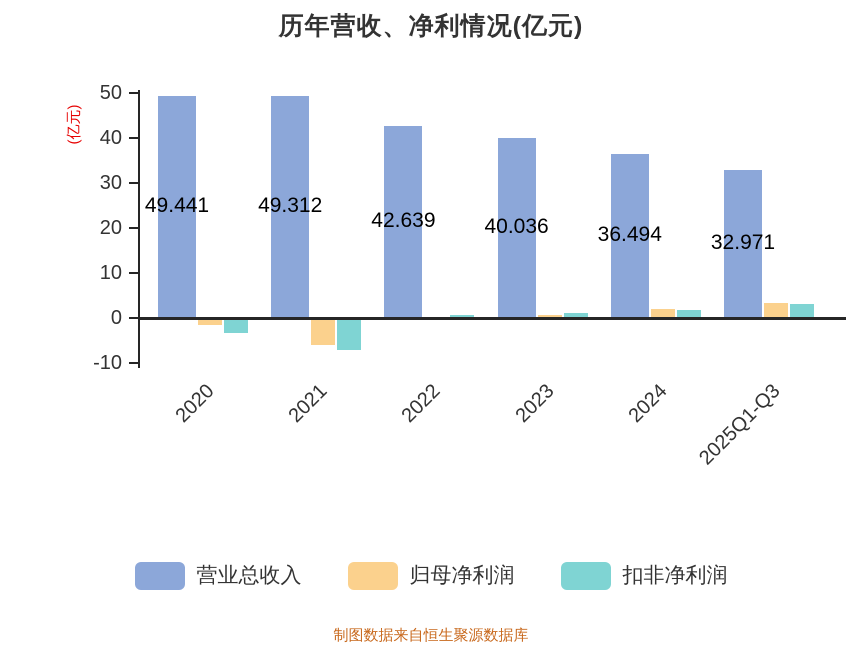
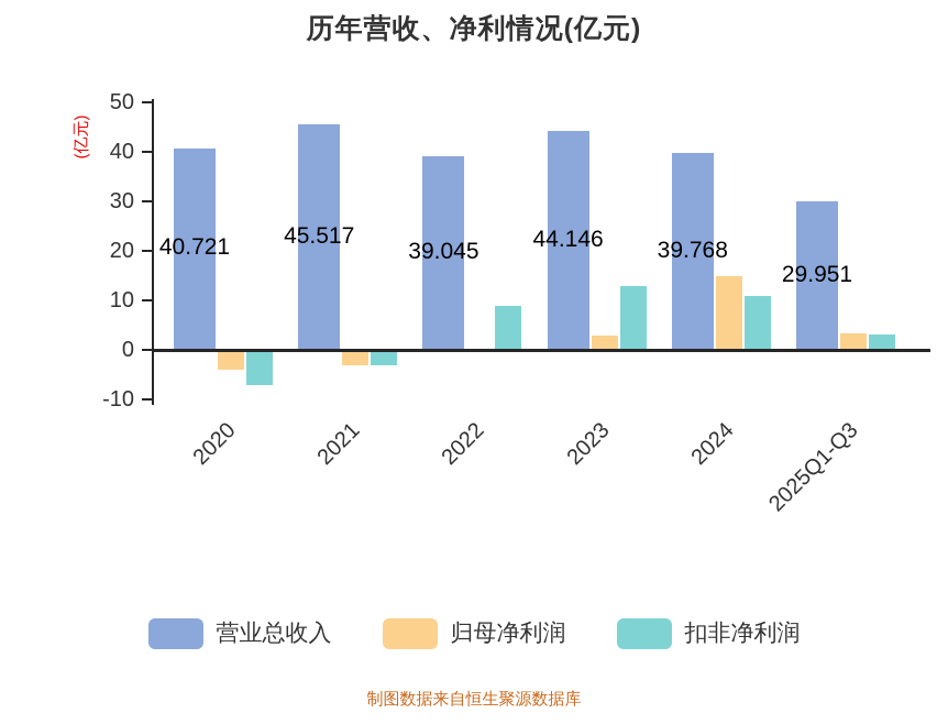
营业总收入/2020: 49.441 -> 40.721
归母净利润/2020: -2 -> -4
扣非净利润/2020: -3 -> -7
营业总收入/2021: 49.312 -> 45.517
归母净利润/2021: -6 -> -3
扣非净利润/2021: -7 -> -3
营业总收入/2022: 42.639 -> 39.045
扣非净利润/2022: 1 -> 9
营业总收入/2023: 40.036 -> 44.146
归母净利润/2023: 1 -> 3
扣非净利润/2023: 1 -> 13
营业总收入/2024: 36.494 -> 39.768
归母净利润/2024: 2 -> 15
扣非净利润/2024: 2 -> 11
营业总收入/2025Q1-Q3: 32.971 -> 29.951
